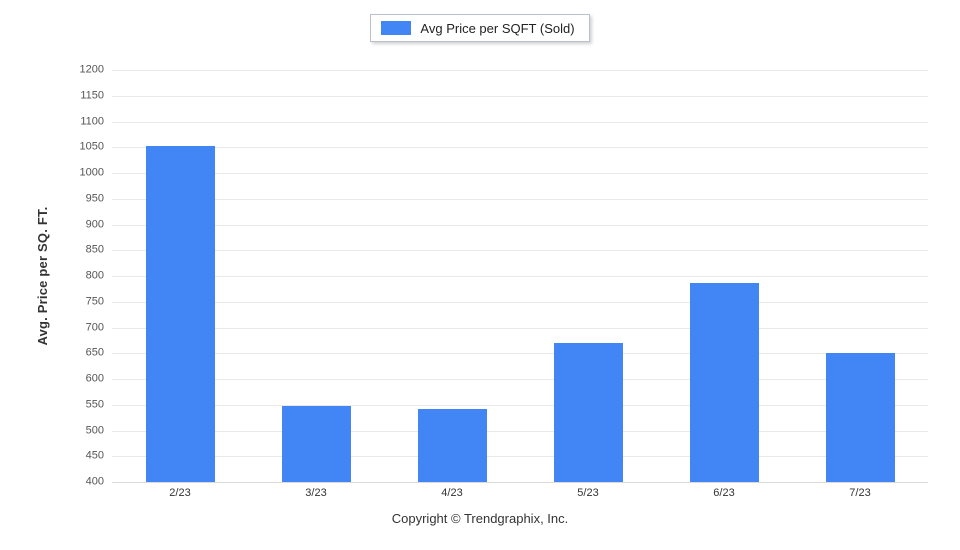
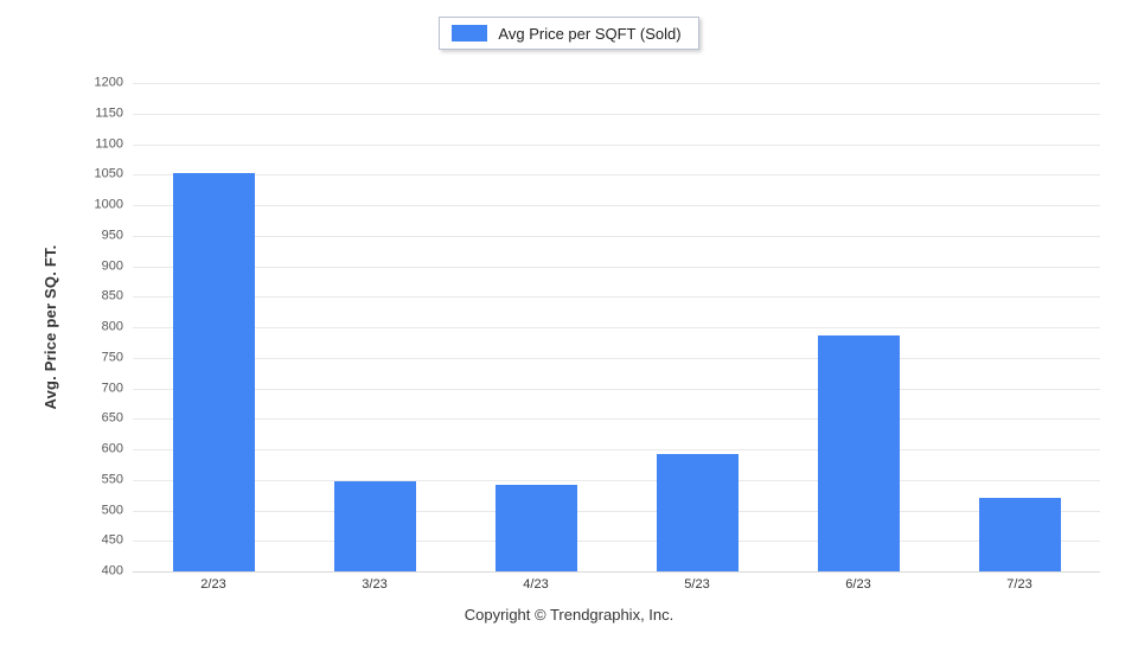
5/23: 670 -> 590
7/23: 650 -> 520
